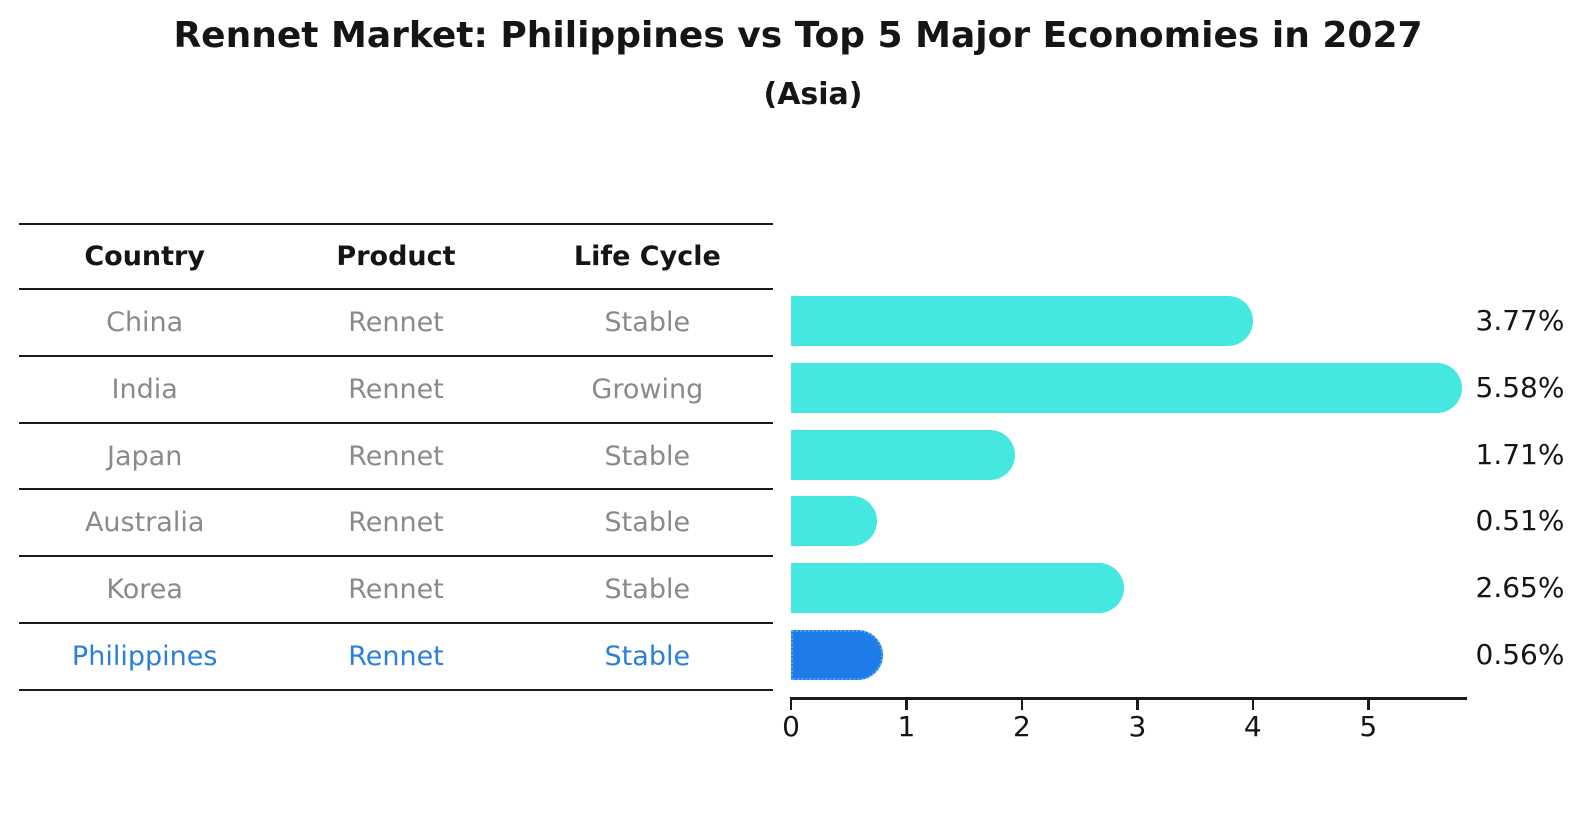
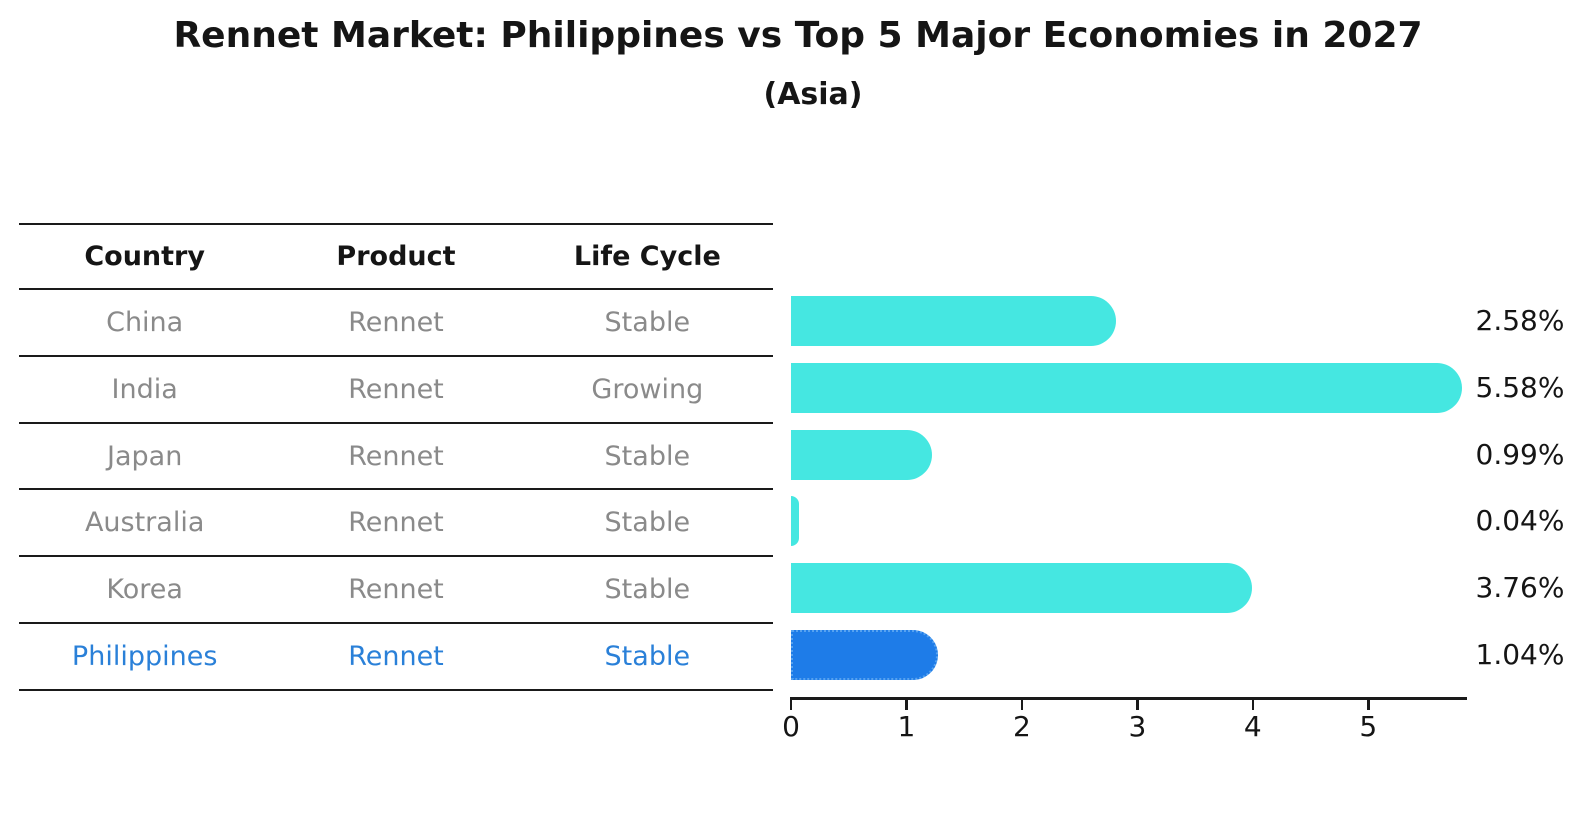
China: 3.77% -> 2.58%
Japan: 1.71% -> 0.99%
Australia: 0.51% -> 0.04%
Korea: 2.65% -> 3.76%
Philippines: 0.56% -> 1.04%
